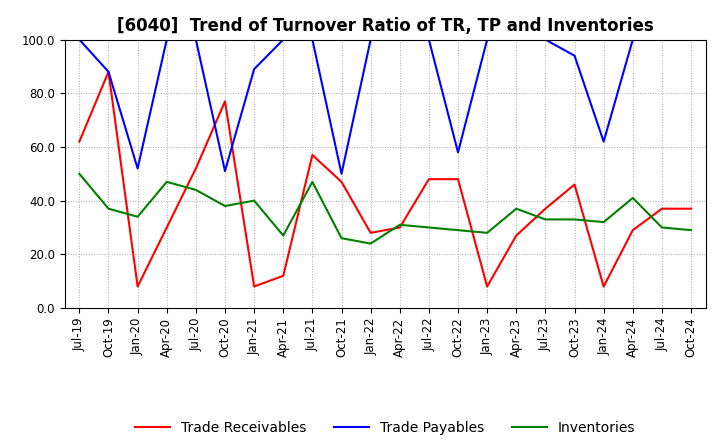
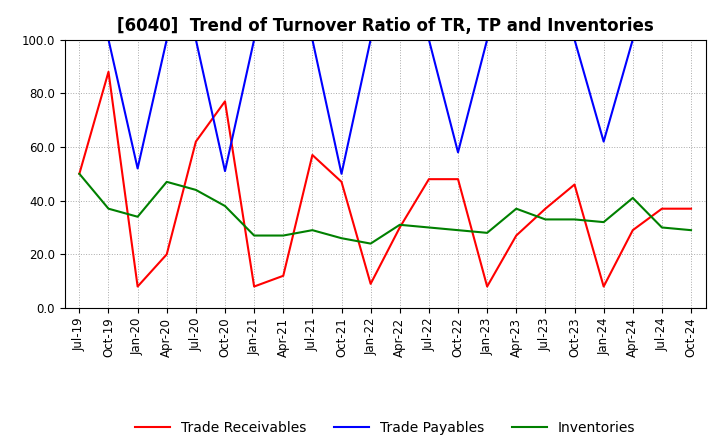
Trade Receivables/Jul-19: 62 -> 50
Trade Payables/Oct-19: 88 -> 100
Trade Receivables/Apr-20: 30 -> 20
Trade Receivables/Jul-20: 52 -> 62
Trade Payables/Jan-21: 89 -> 100
Inventories/Jan-21: 40 -> 27
Inventories/Jul-21: 47 -> 29
Trade Receivables/Jan-22: 28 -> 9
Trade Payables/Oct-23: 94 -> 100
